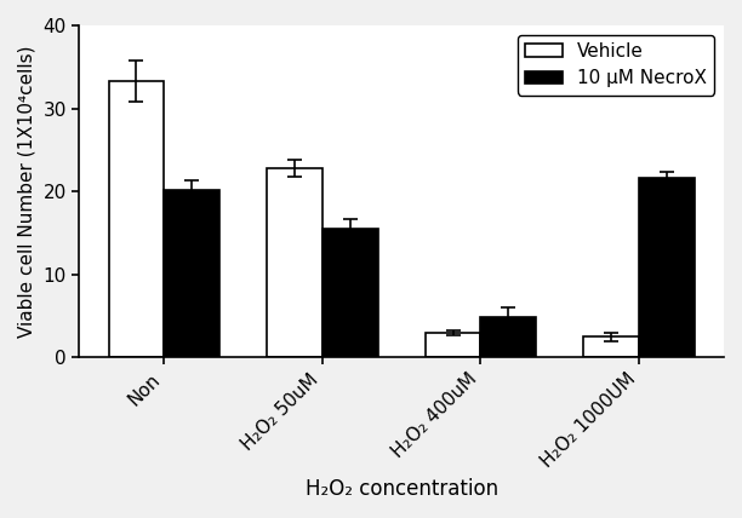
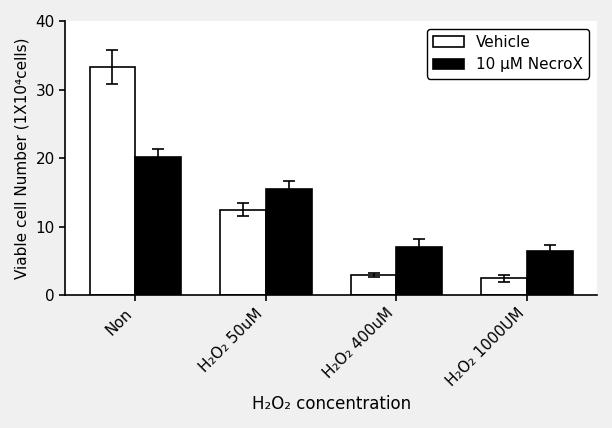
Vehicle/H₂O₂ 50uM: 22.8 -> 12.5
10 μM NecroX/H₂O₂ 400uM: 4.8 -> 7.0
10 μM NecroX/H₂O₂ 1000UM: 21.6 -> 6.5
